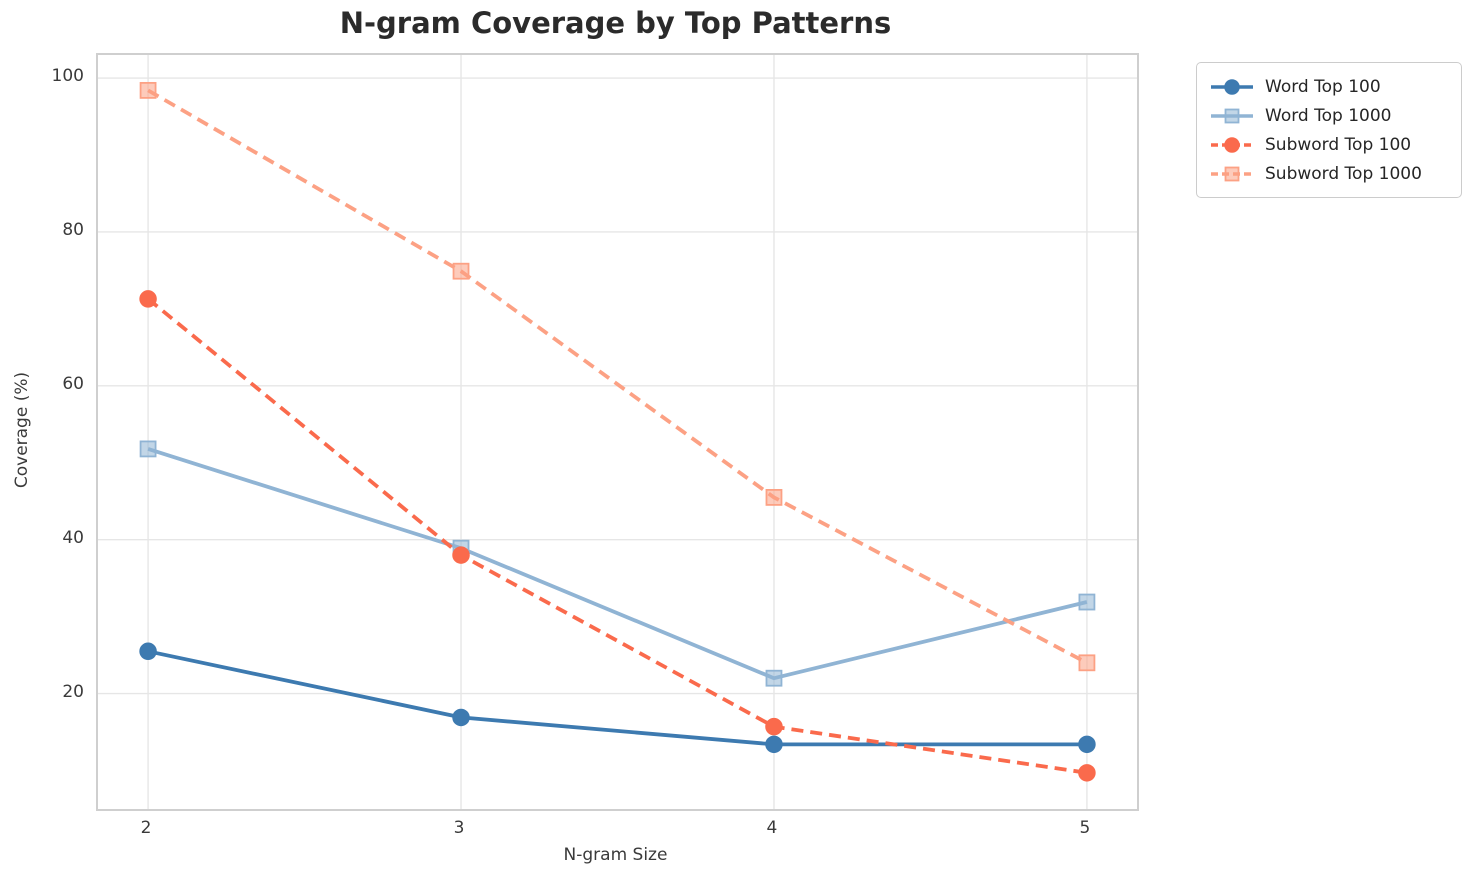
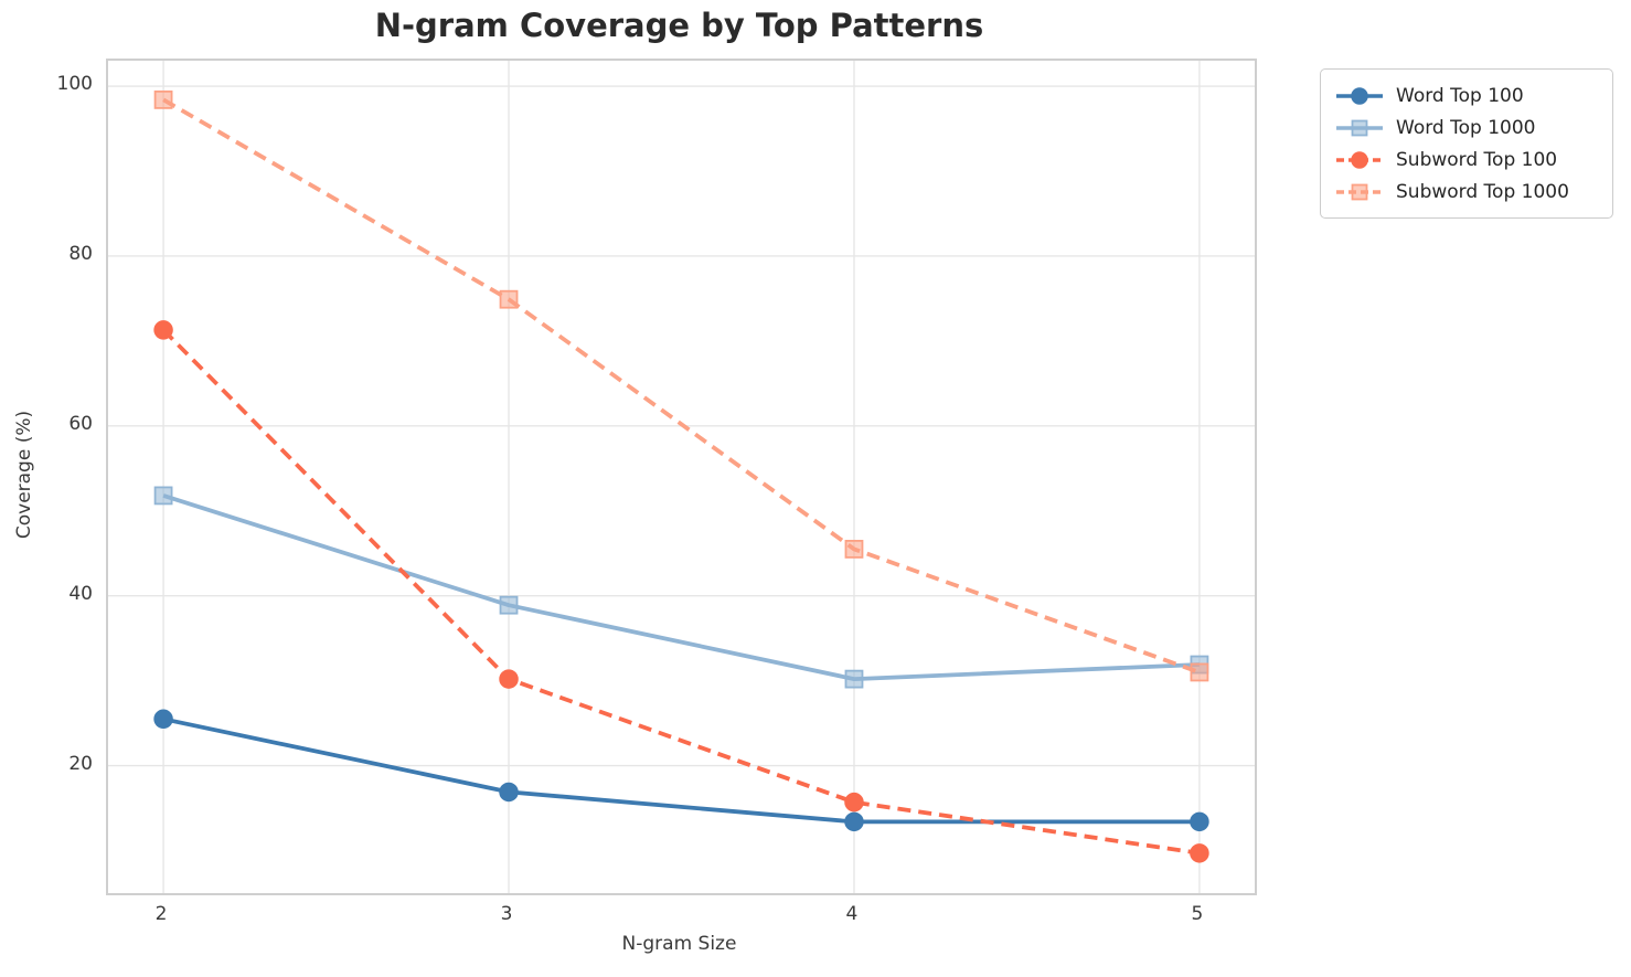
Subword Top 100/3: 38 -> 30
Word Top 1000/4: 22 -> 30
Subword Top 1000/5: 24 -> 31
